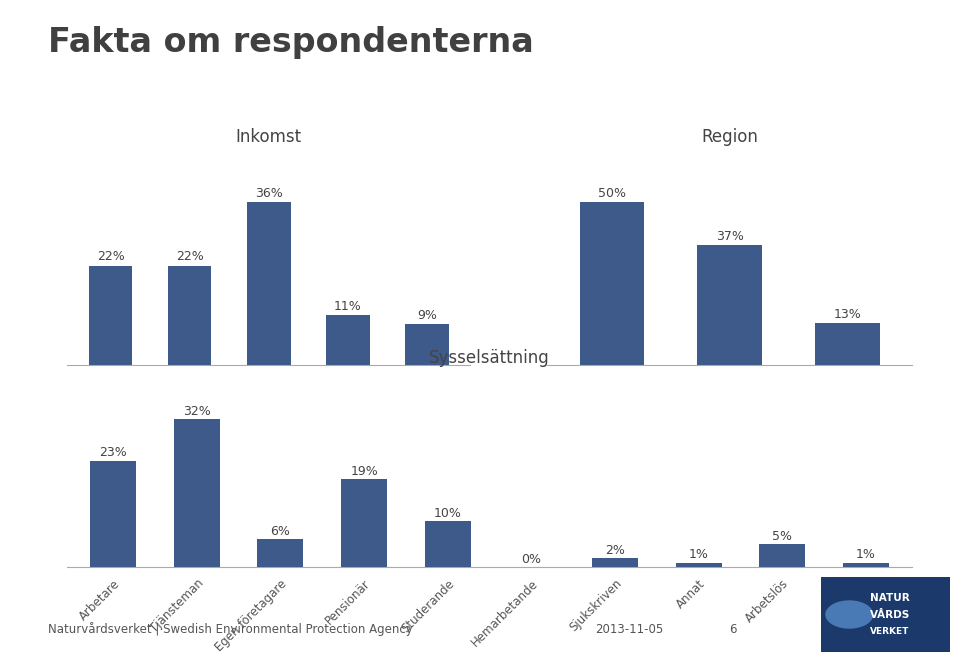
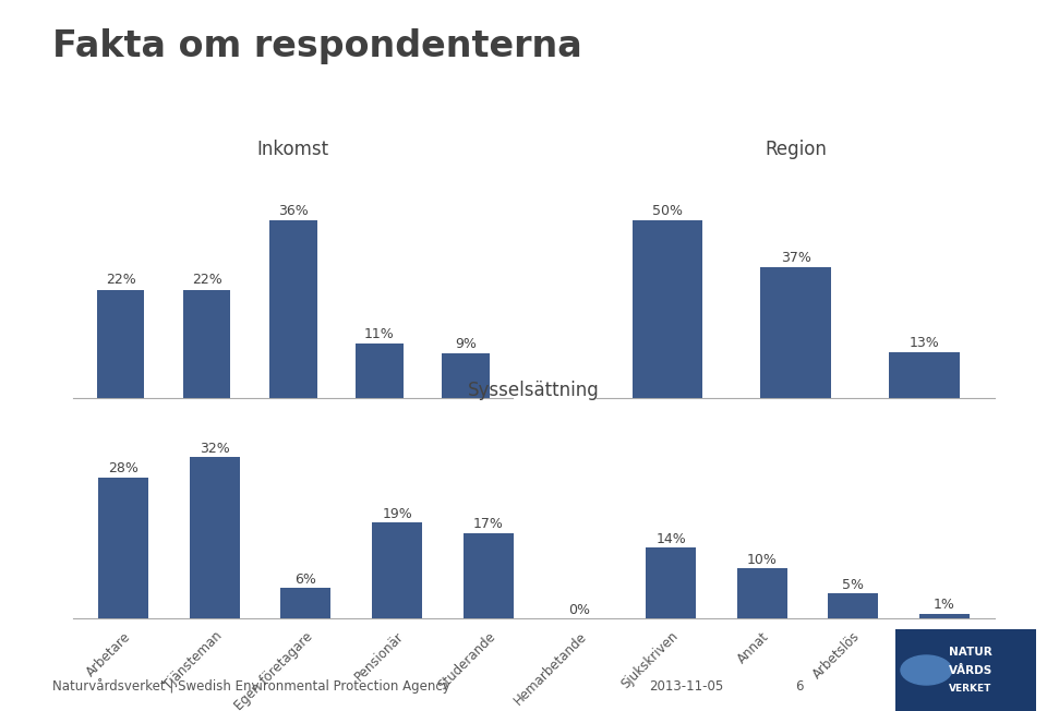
Sysselsättning/Arbetare: 23% -> 28%
Sysselsättning/Studerande: 10% -> 17%
Sysselsättning/Sjukskriven: 2% -> 14%
Sysselsättning/Annat: 1% -> 10%
